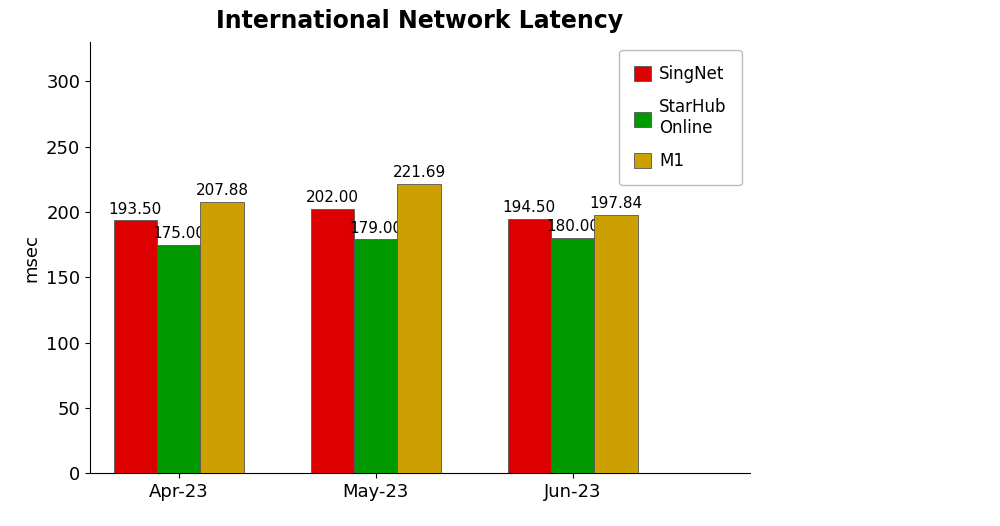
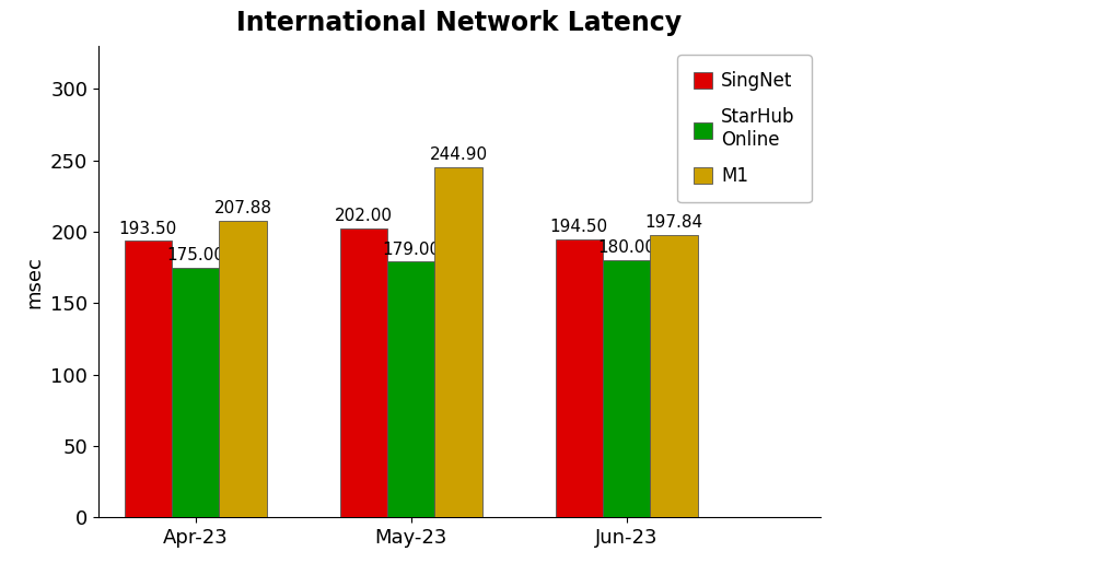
M1/May-23: 221.69 -> 244.90
